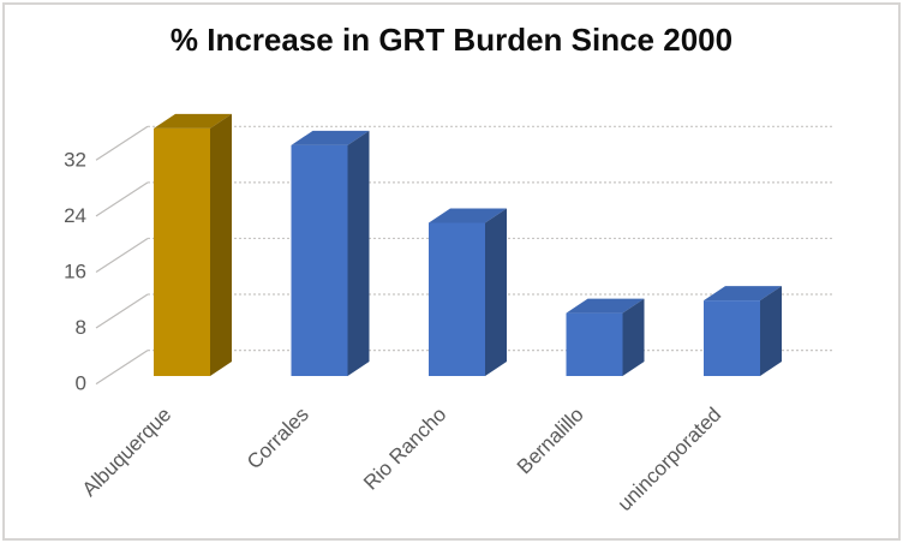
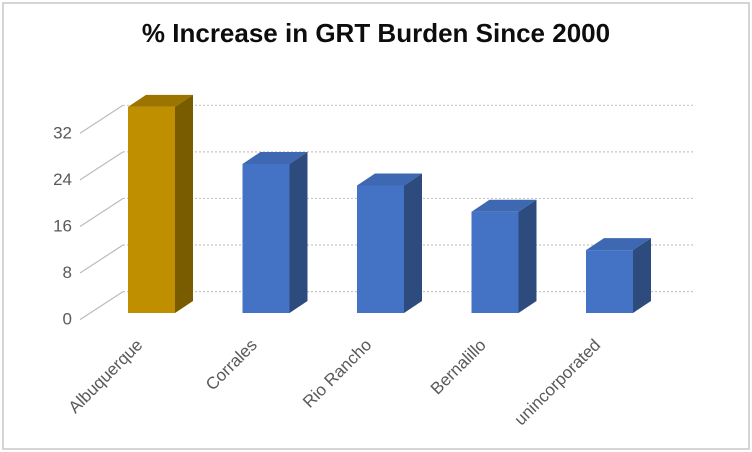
Corrales: 33 -> 26
Bernalillo: 9 -> 17
